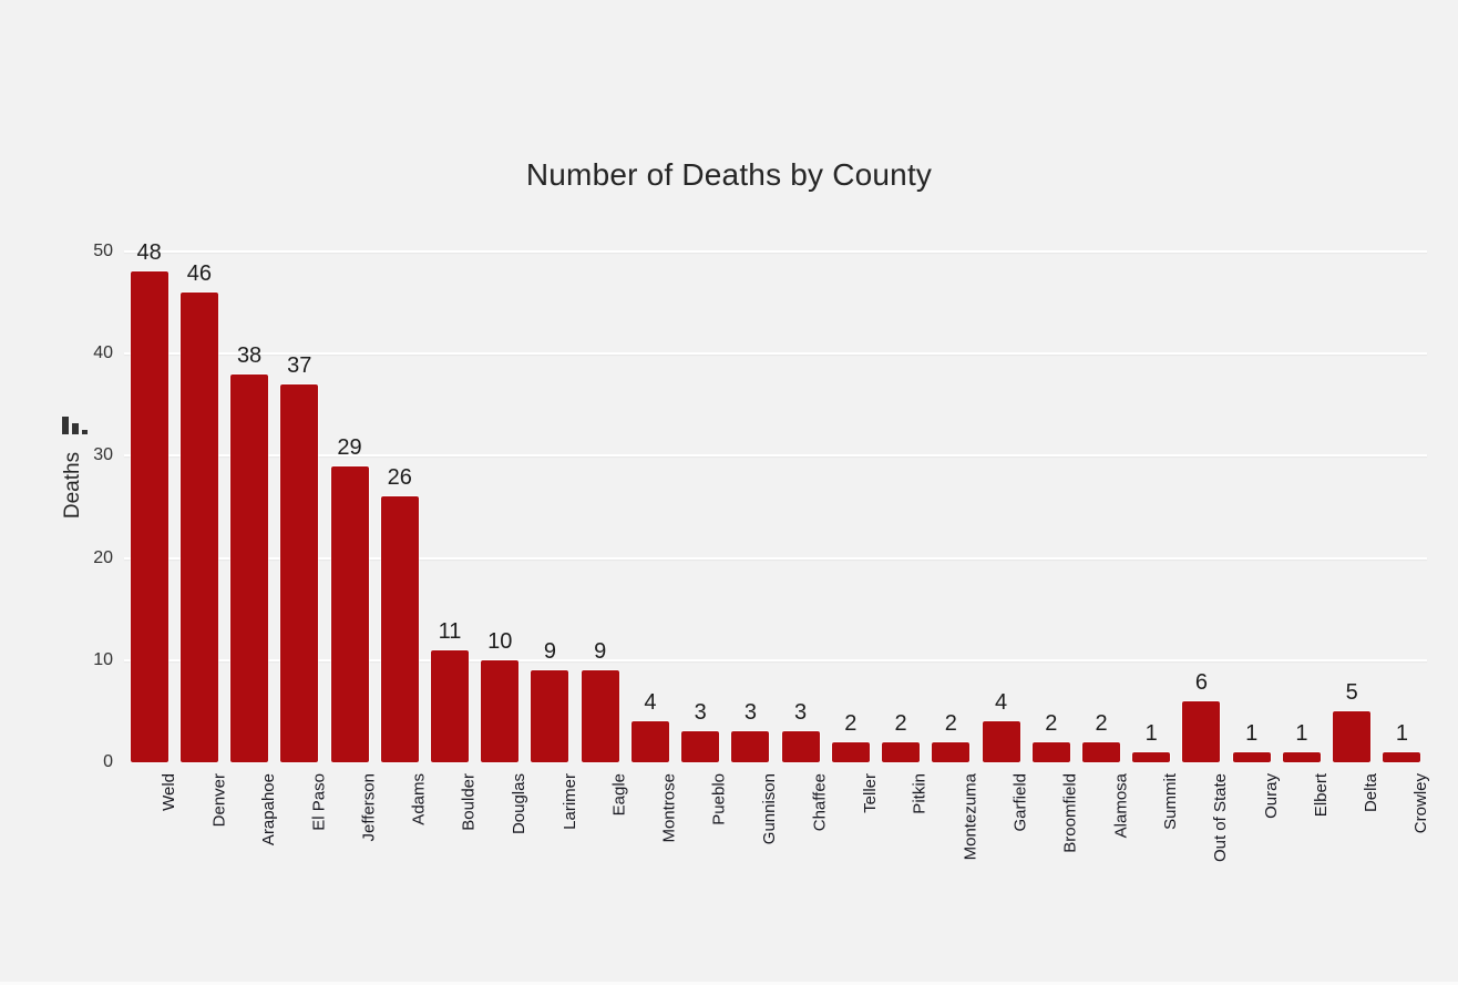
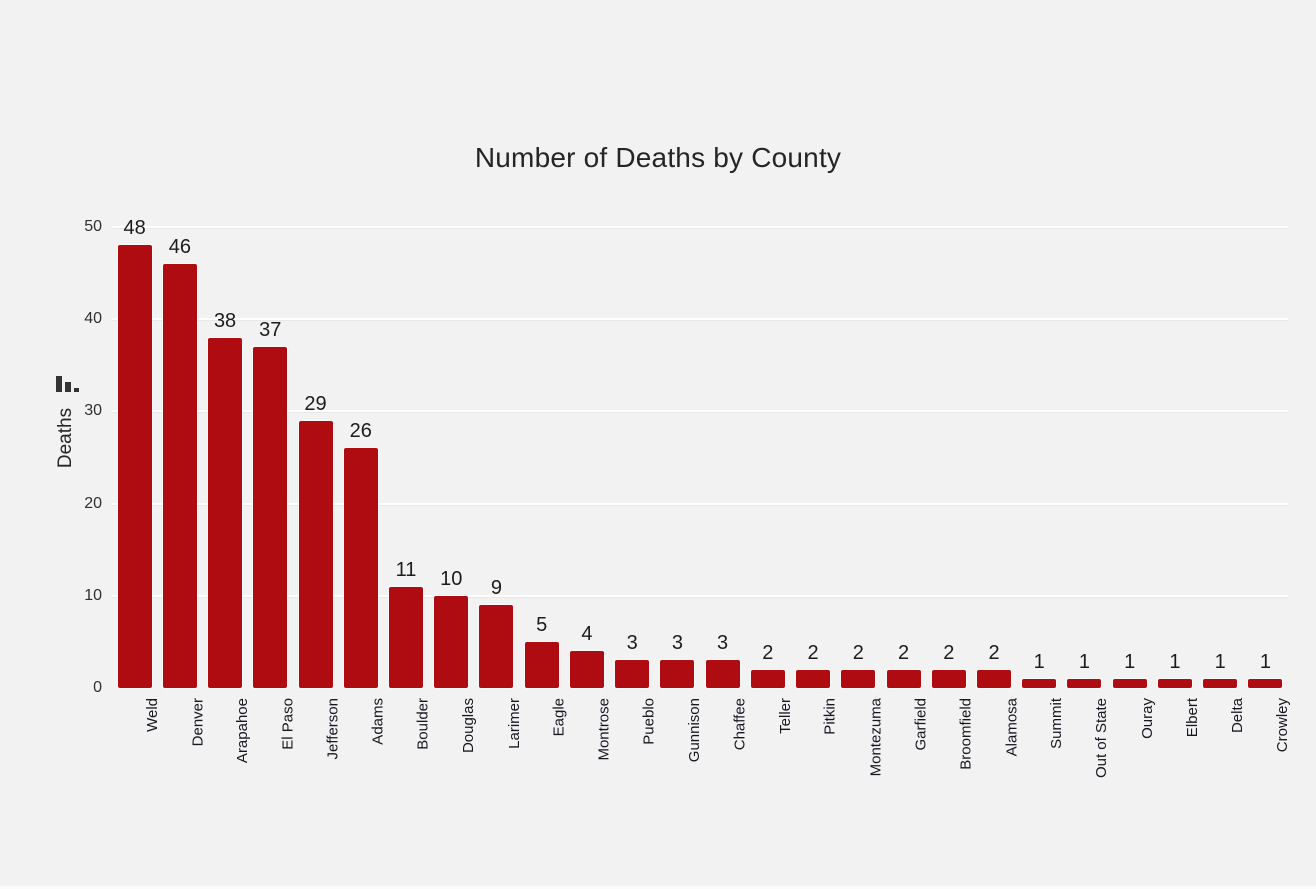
Eagle: 9 -> 5
Garfield: 4 -> 2
Out of State: 6 -> 1
Delta: 5 -> 1
